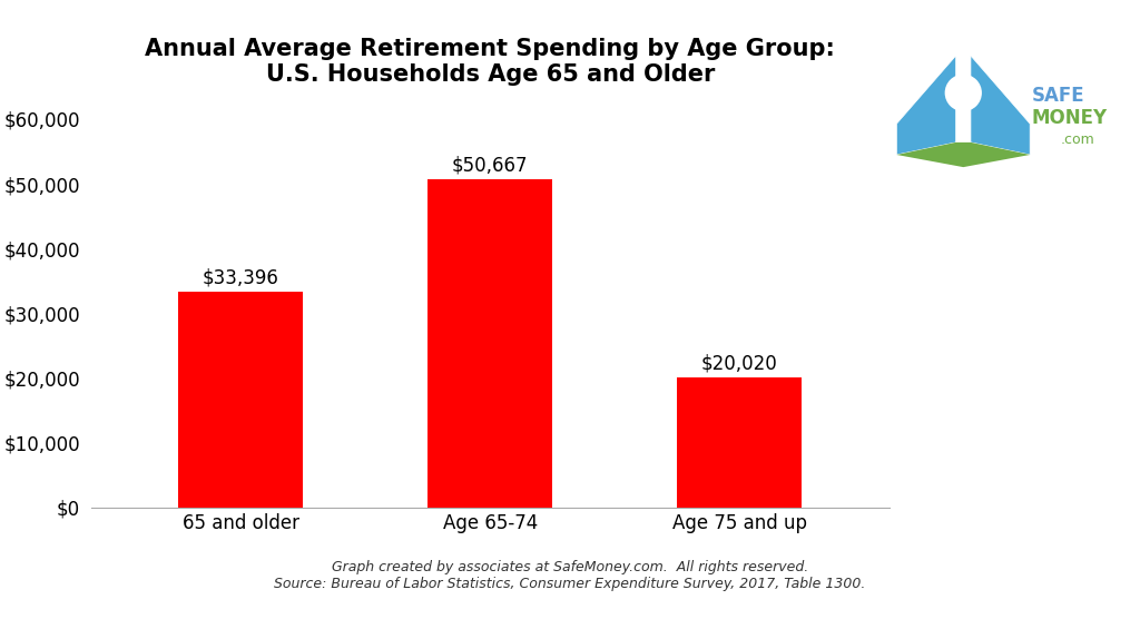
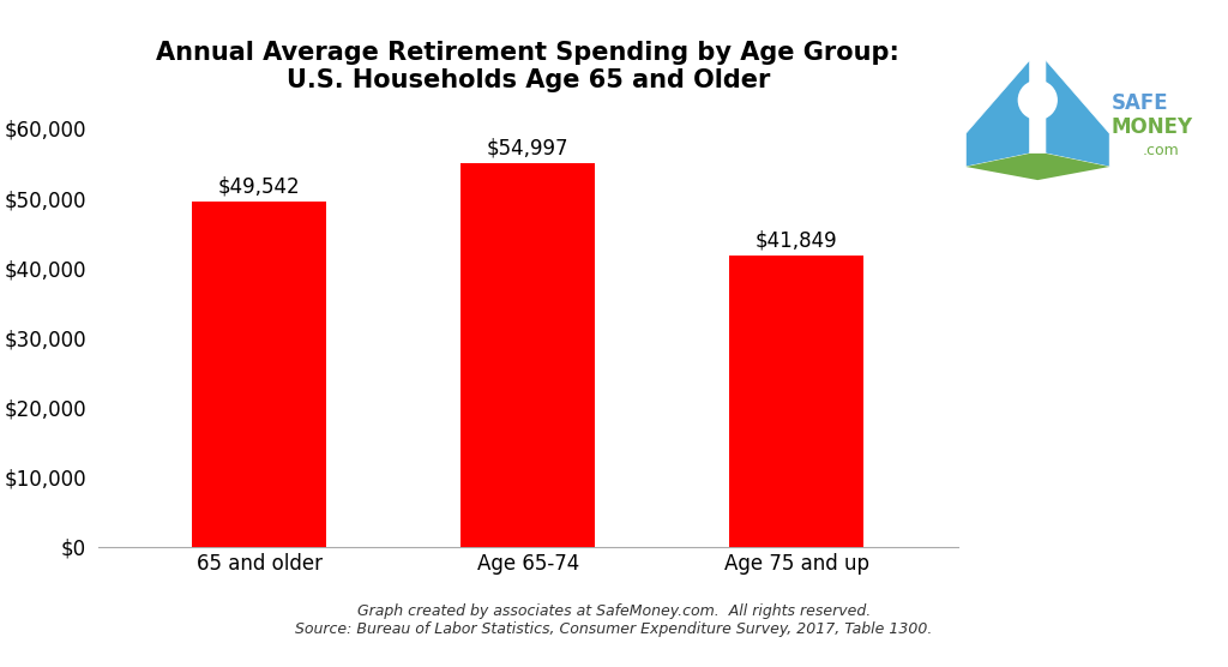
65 and older: $33,396 -> $49,542
Age 65-74: $50,667 -> $54,997
Age 75 and up: $20,020 -> $41,849
